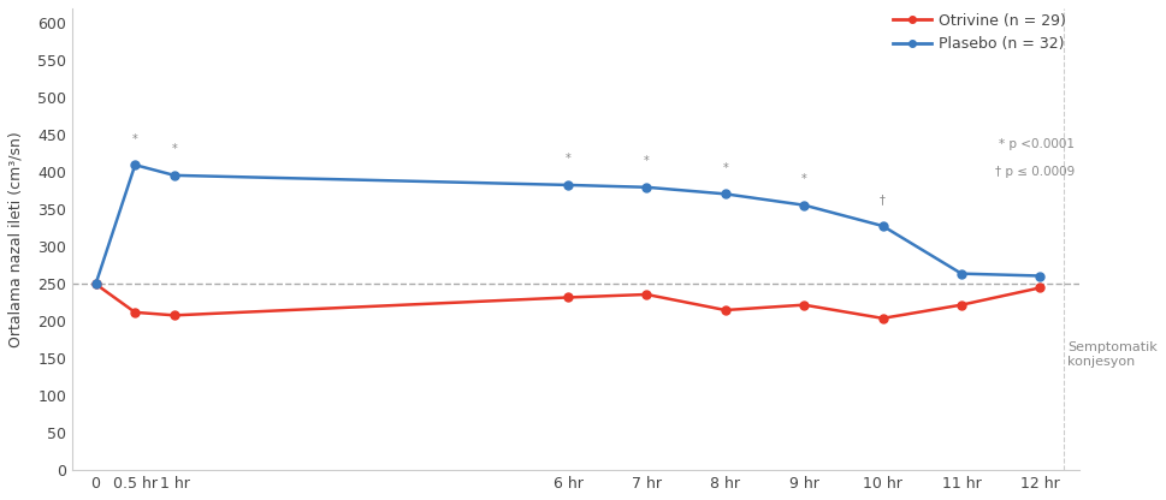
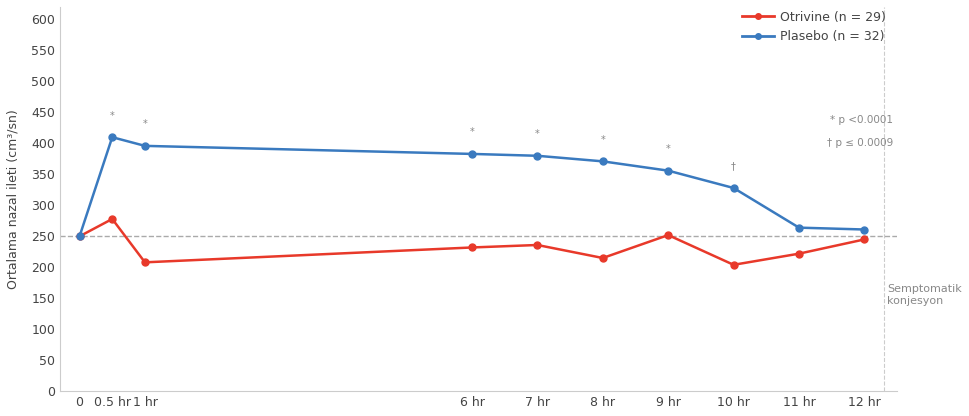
Otrivine (n = 29)/0.5 hr: 212 -> 278
Otrivine (n = 29)/9 hr: 222 -> 252
